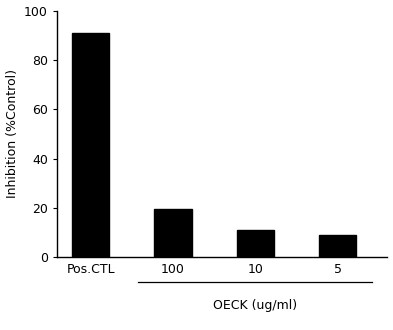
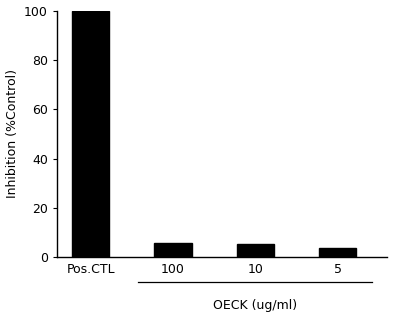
Pos.CTL: 91.0 -> 100.0
100: 19.5 -> 6.0
10: 11.0 -> 5.5
5: 9.0 -> 4.0
